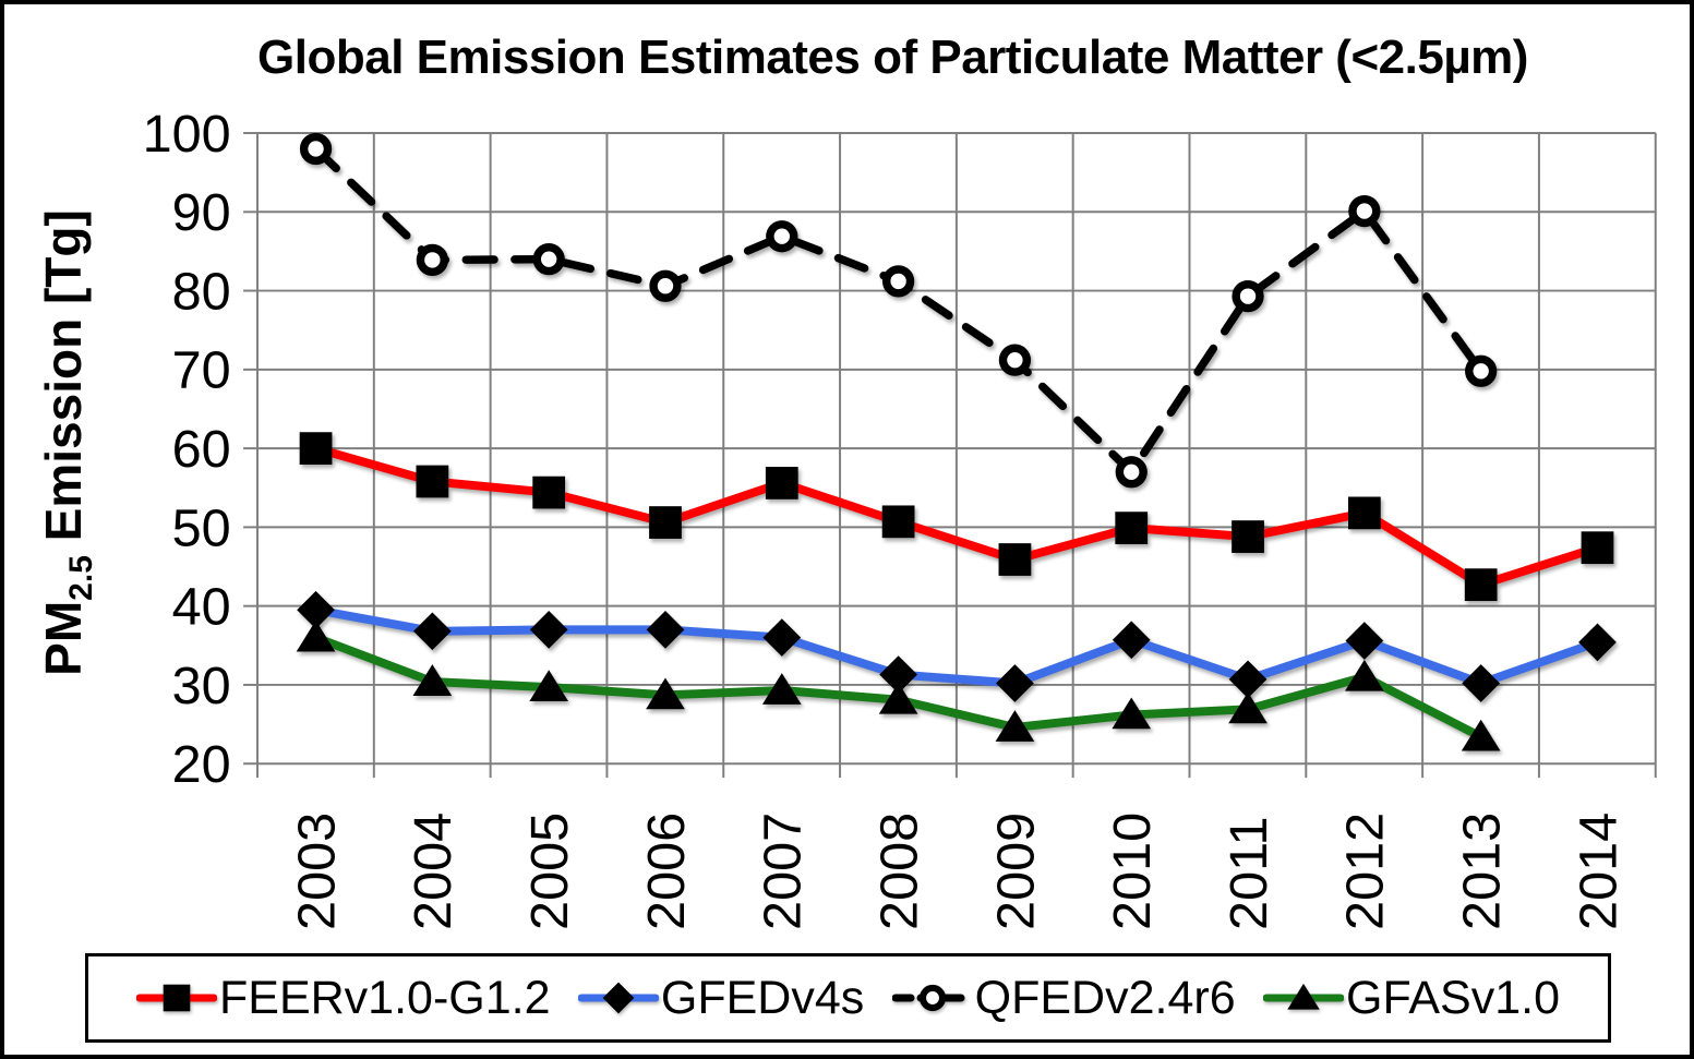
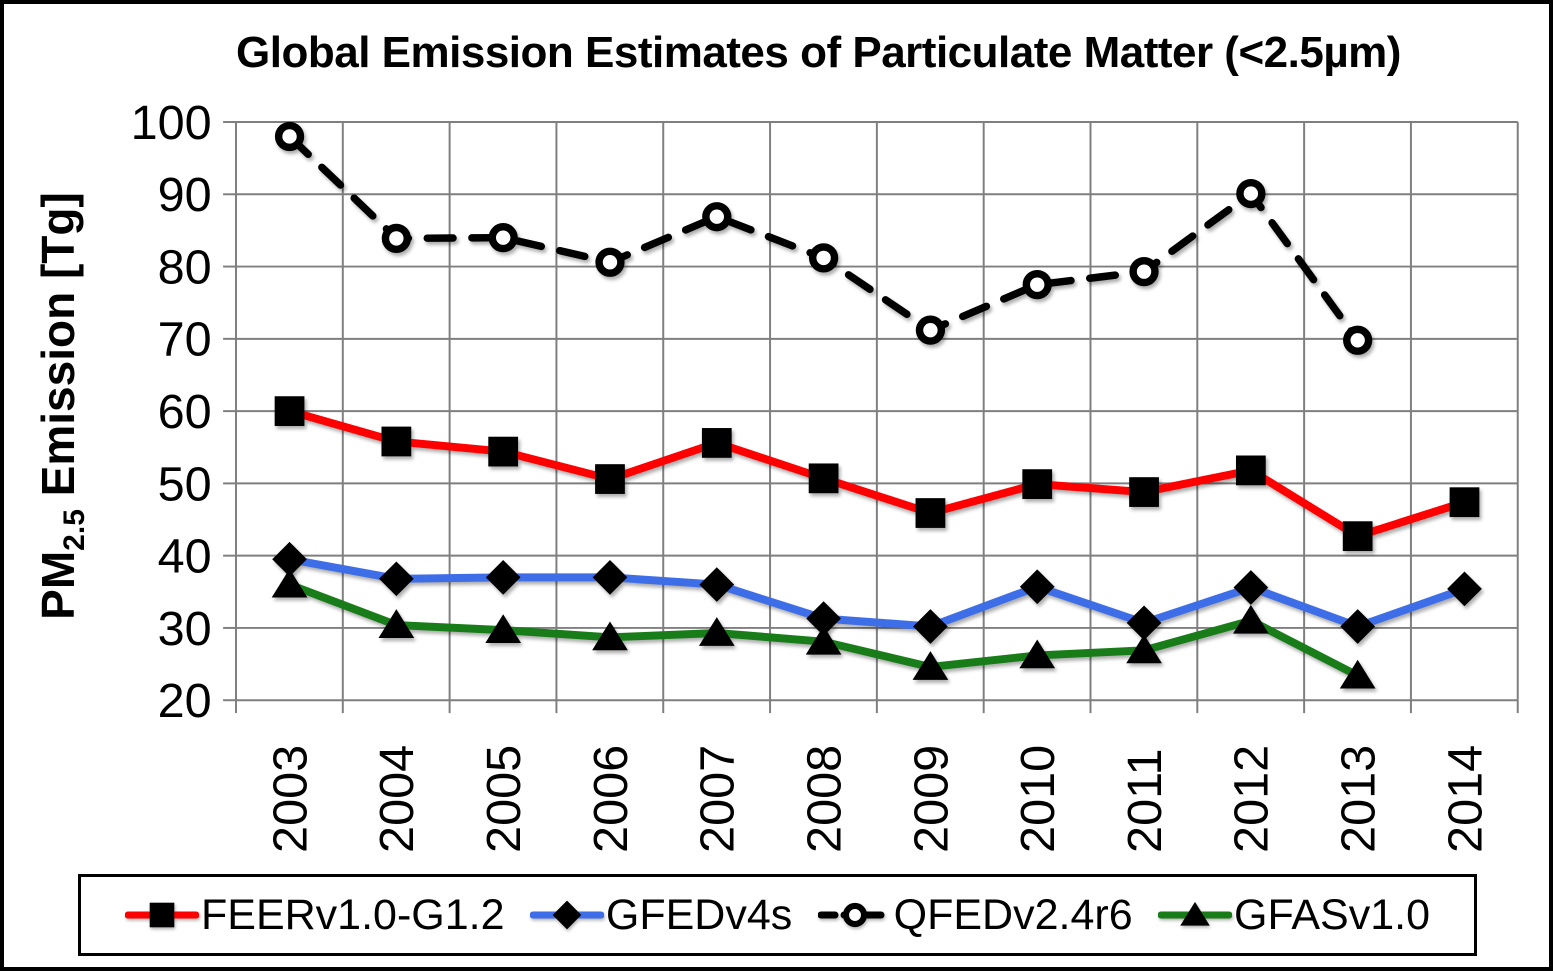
QFEDv2.4r6/2010: 57 -> 78
